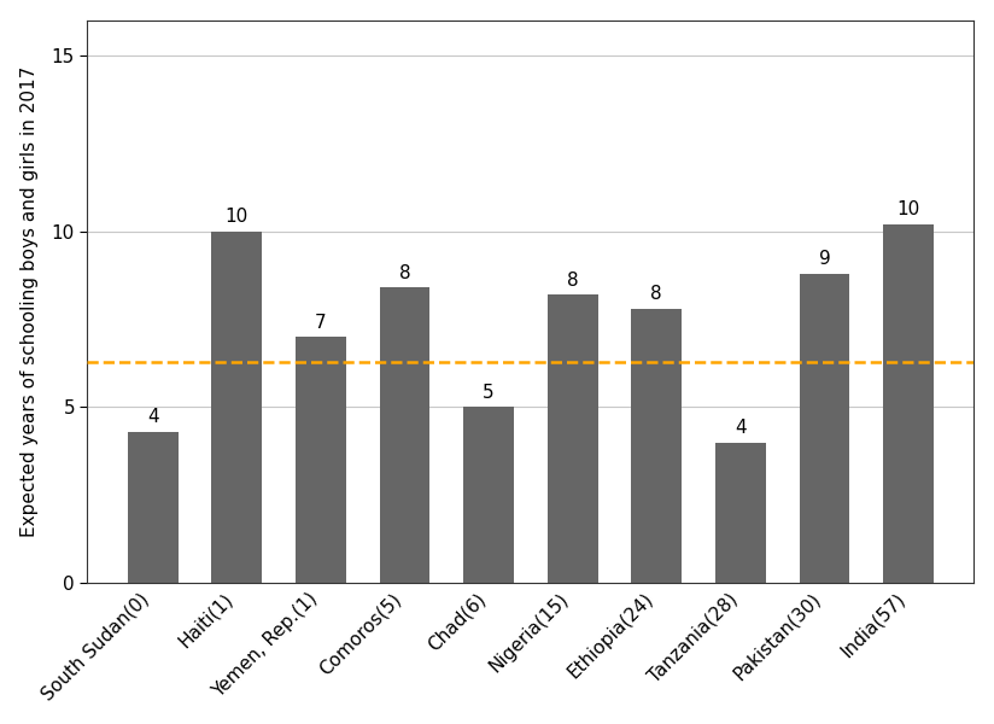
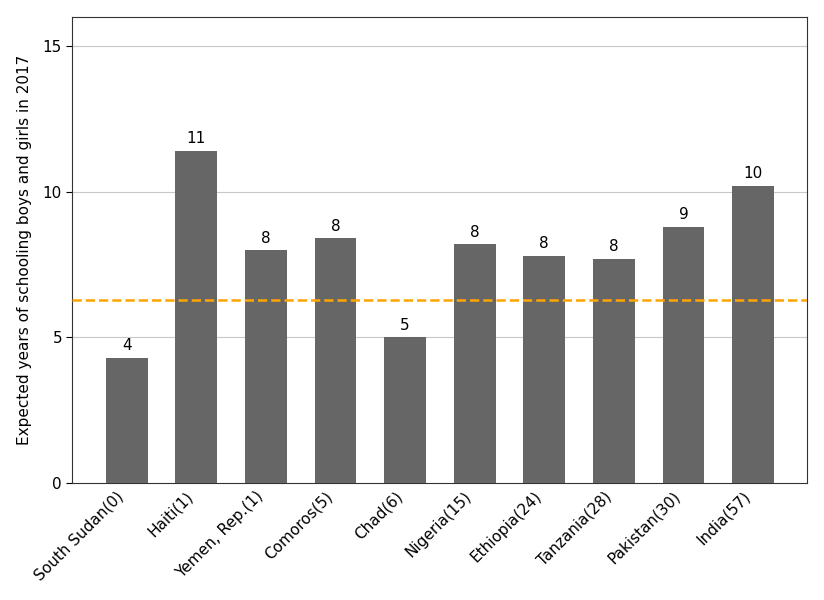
Haiti(1): 10 -> 11
Yemen, Rep.(1): 7 -> 8
Tanzania(28): 4 -> 8
